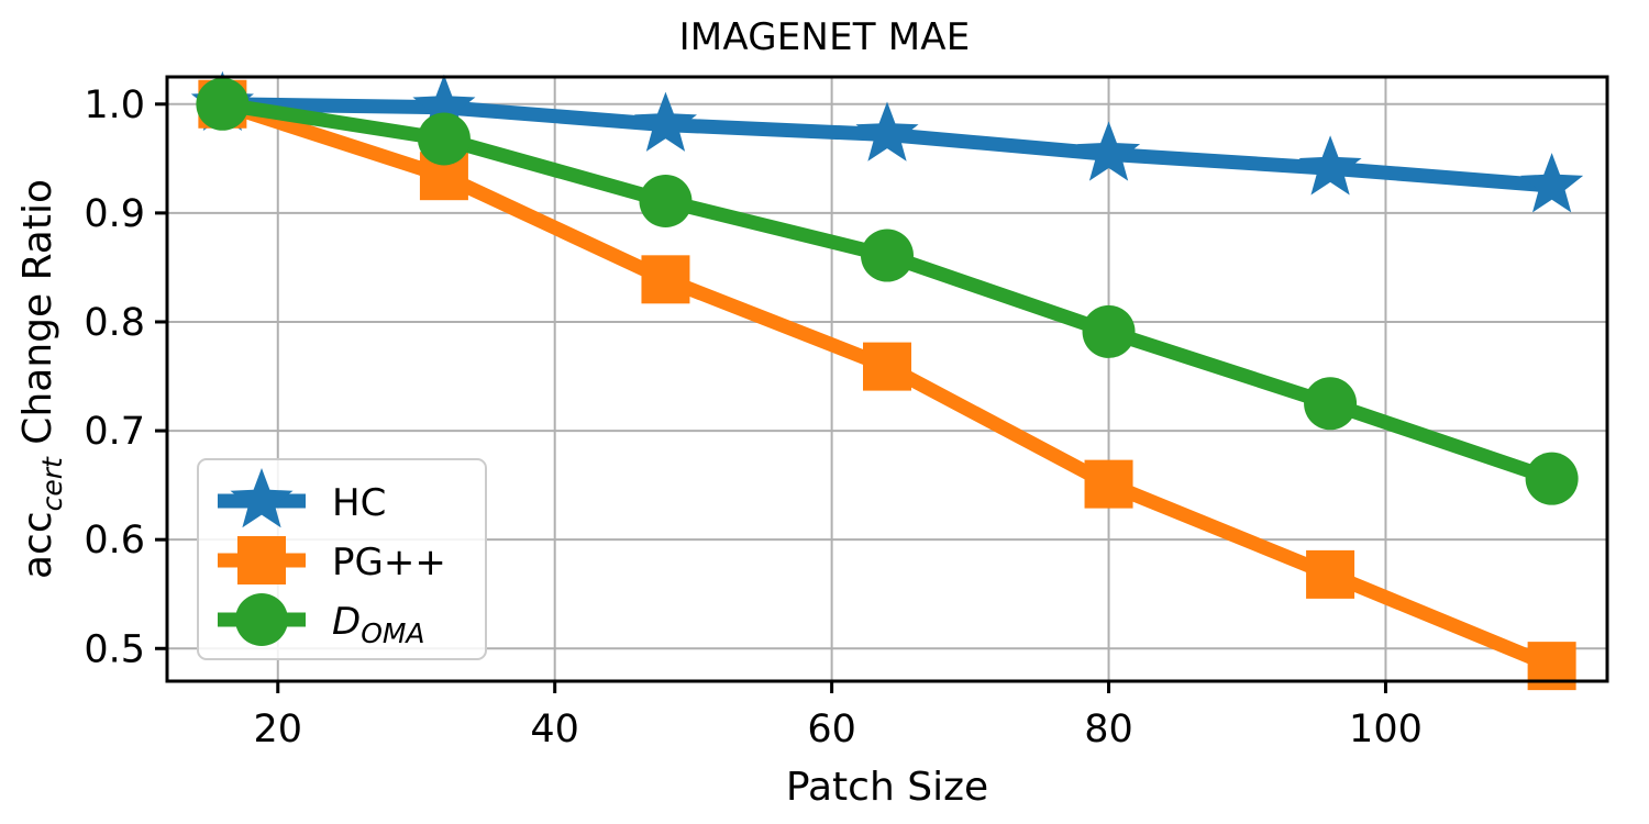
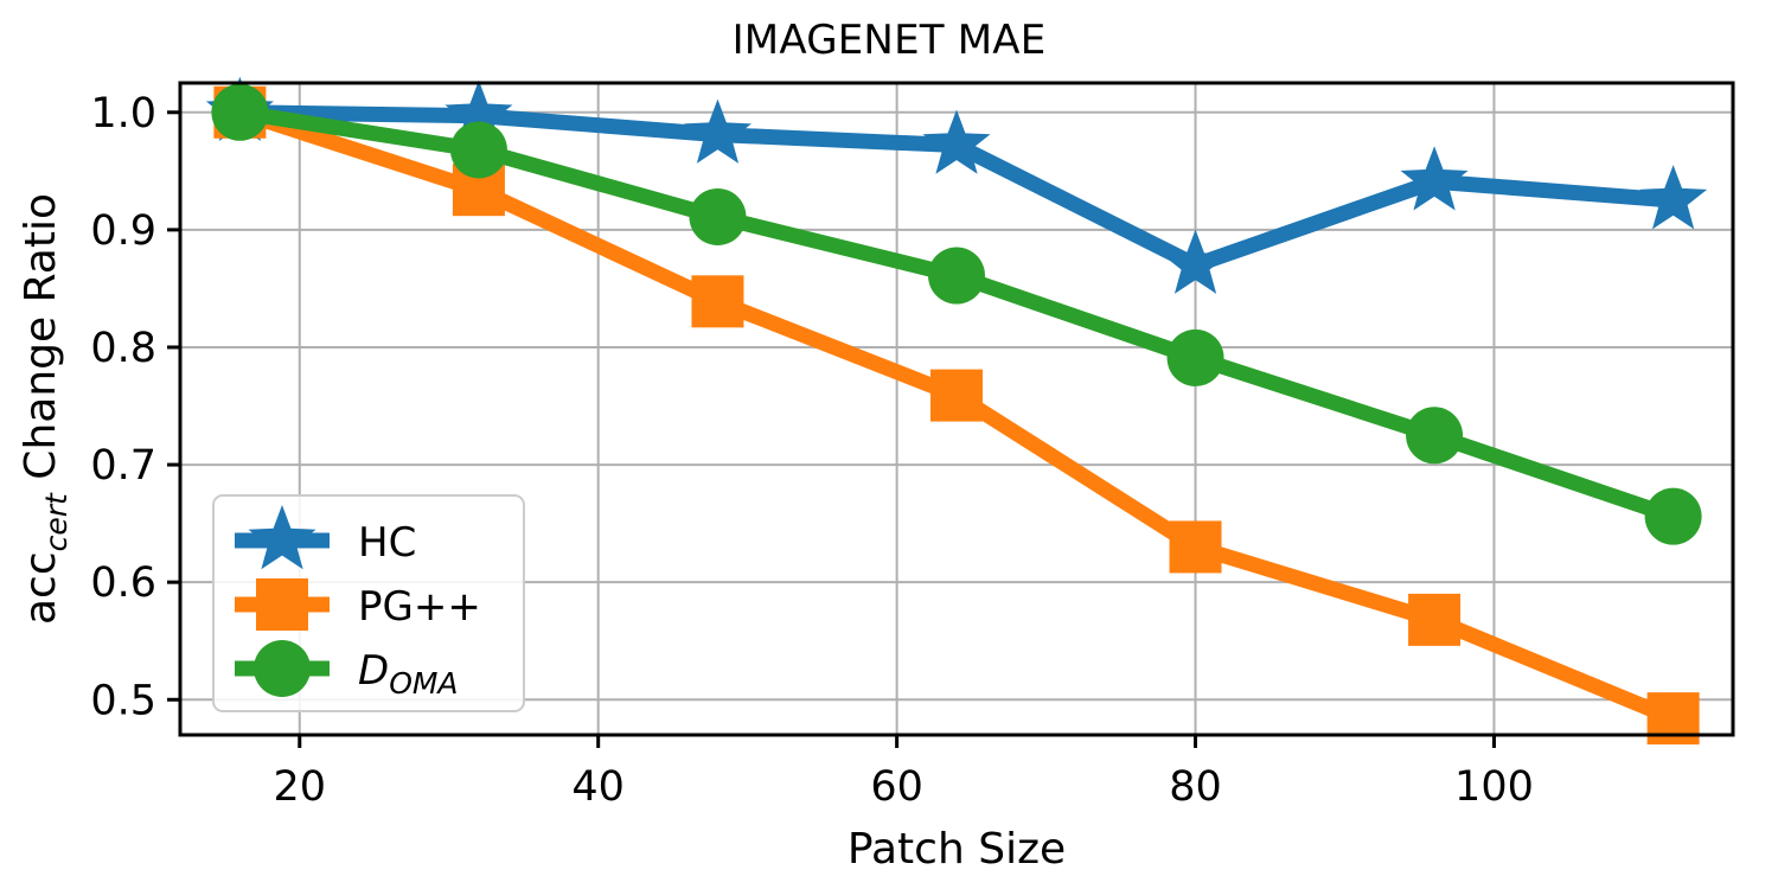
HC/80: 0.95 -> 0.87
PG++/80: 0.65 -> 0.63
